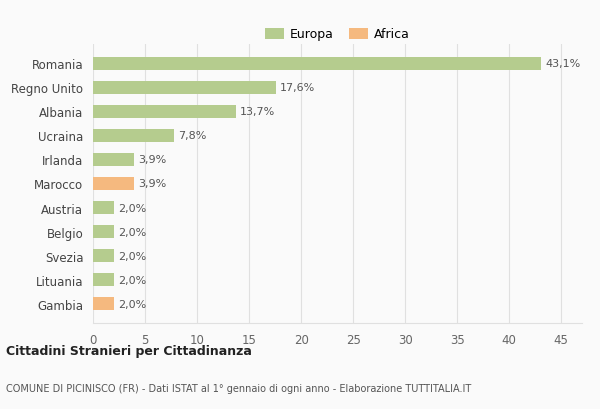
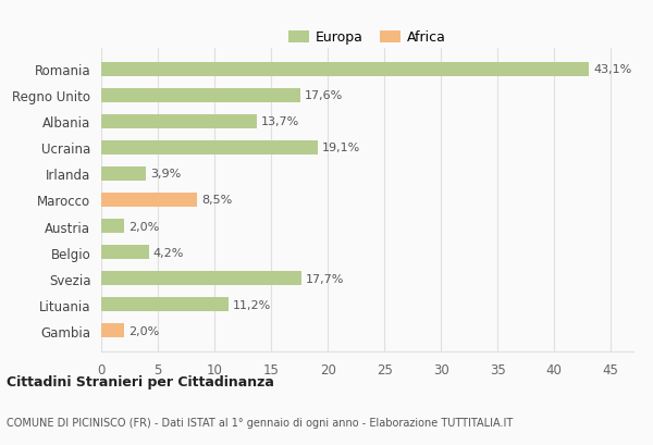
Ucraina: 7,8% -> 19,1%
Marocco: 3,9% -> 8,5%
Belgio: 2,0% -> 4,2%
Svezia: 2,0% -> 17,7%
Lituania: 2,0% -> 11,2%
